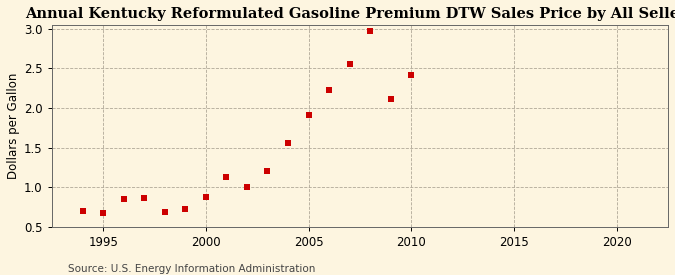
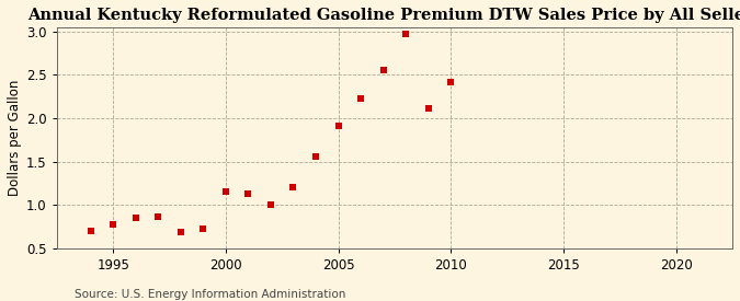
1995: 0.68 -> 0.77
2000: 0.88 -> 1.16
